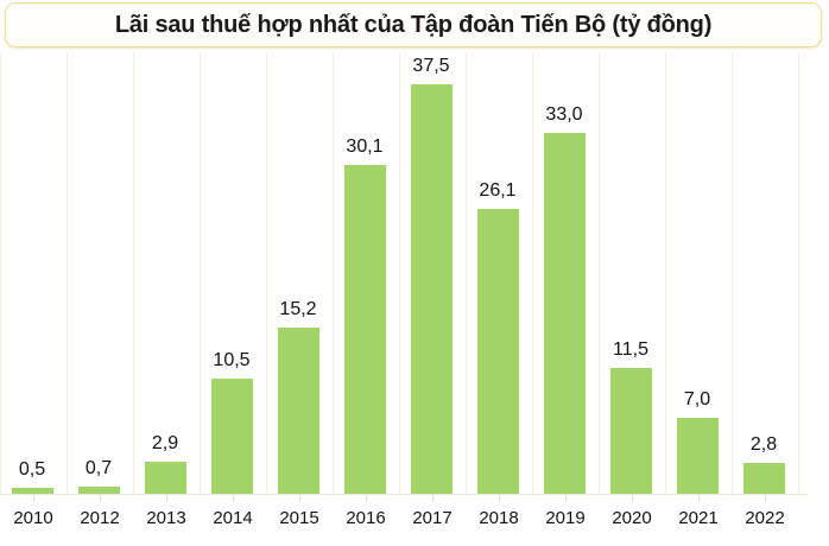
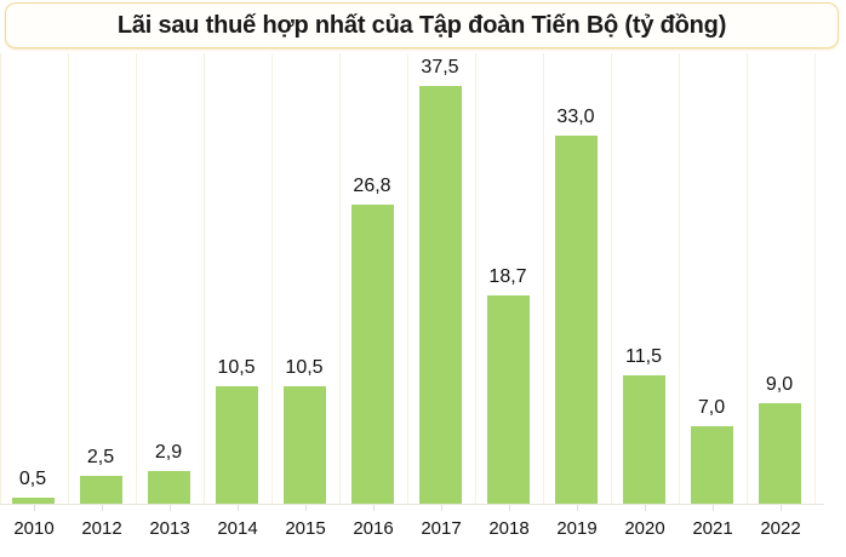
2012: 0,7 -> 2,5
2015: 15,2 -> 10,5
2016: 30,1 -> 26,8
2018: 26,1 -> 18,7
2022: 2,8 -> 9,0
